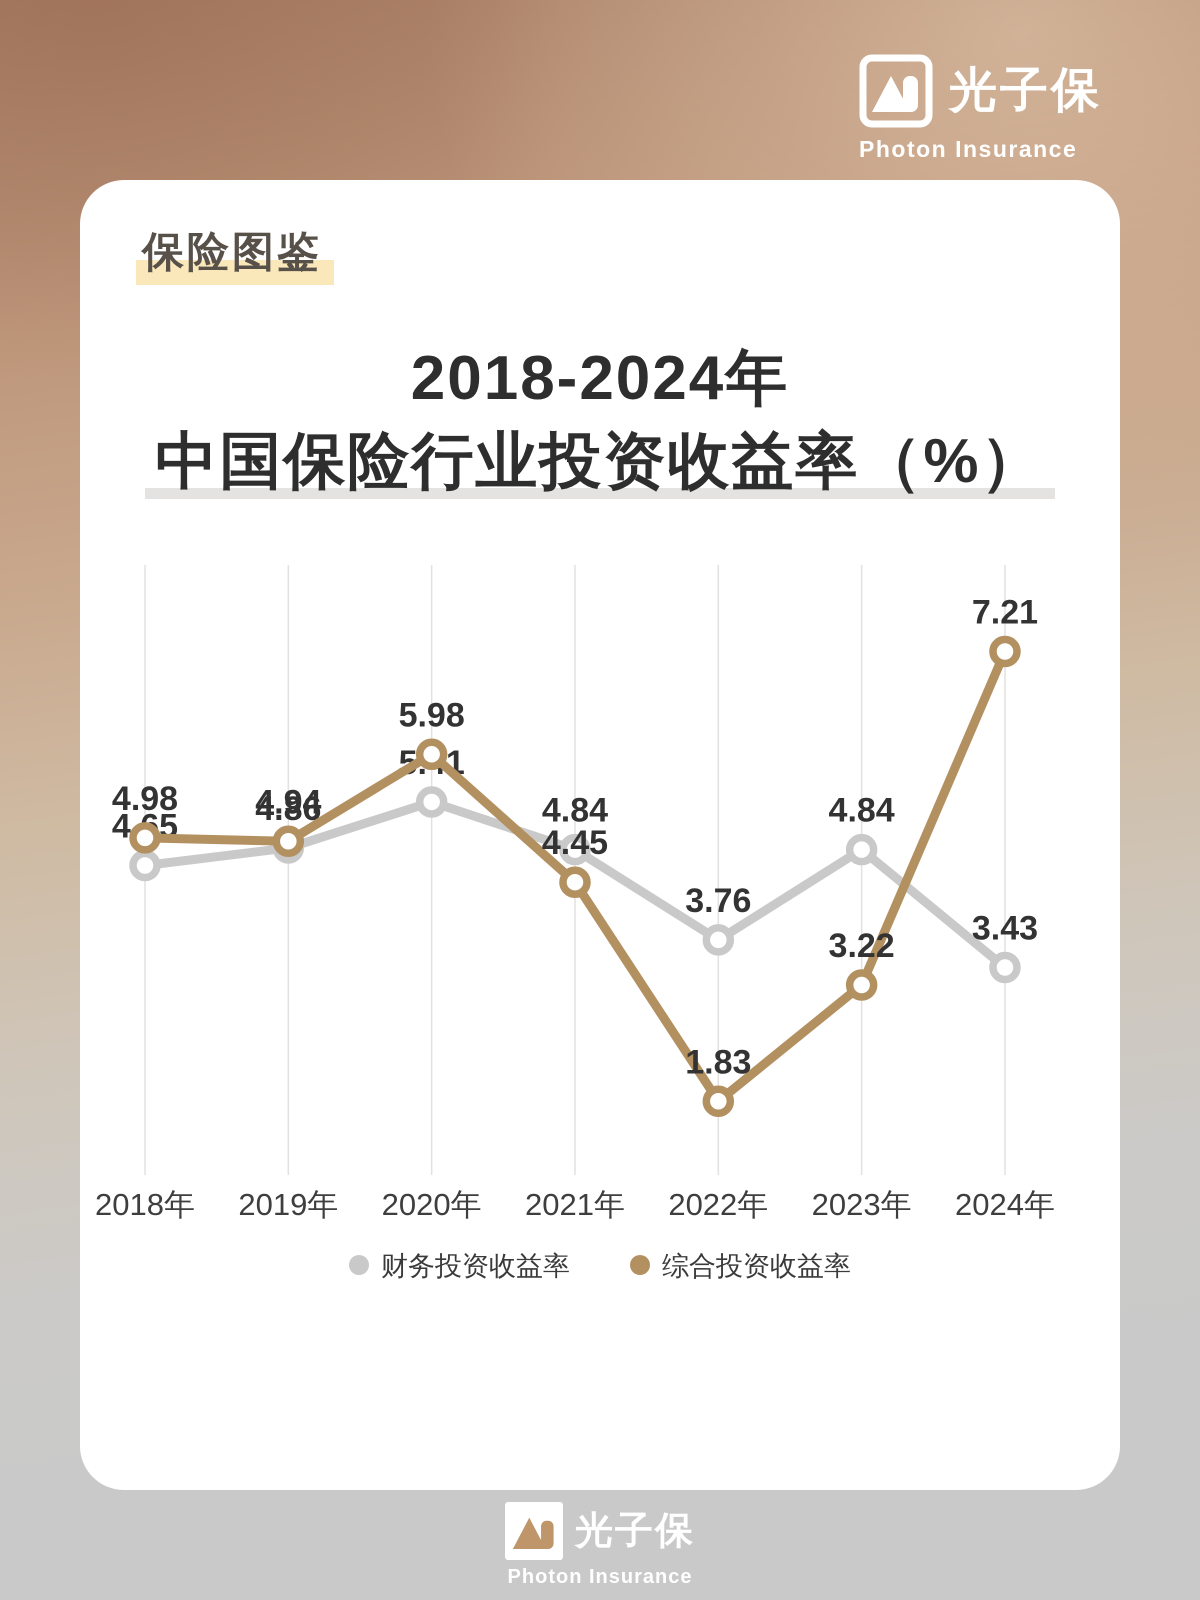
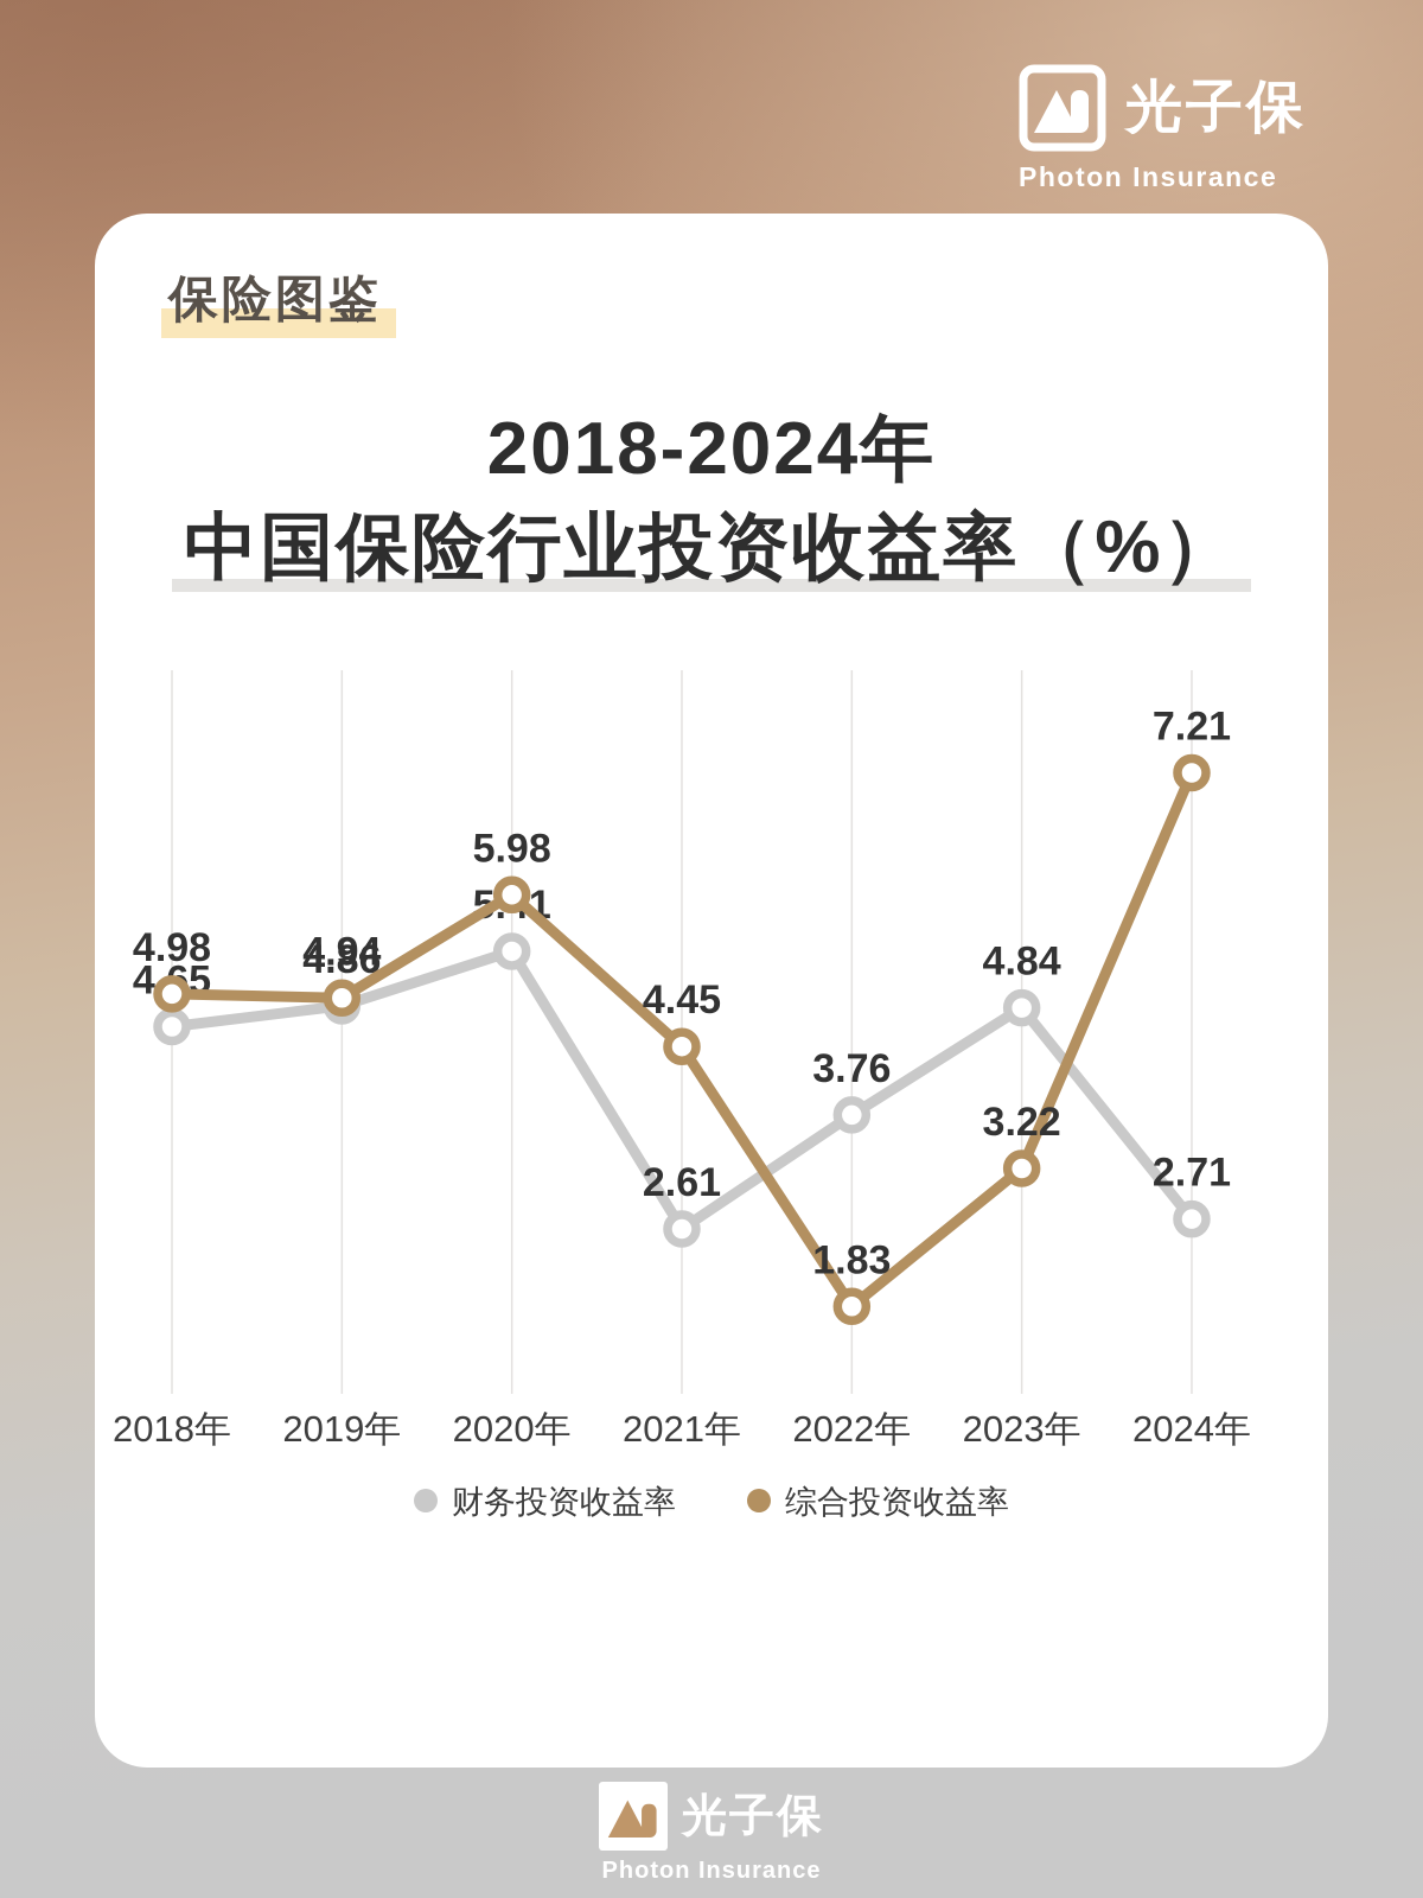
财务投资收益率/2021年: 4.84 -> 2.61
财务投资收益率/2024年: 3.43 -> 2.71
